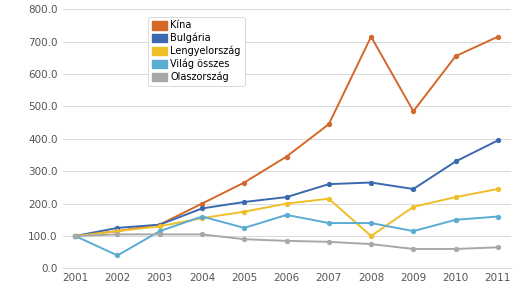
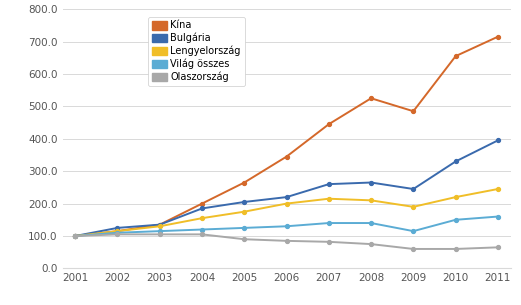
Világ összes/2002: 40 -> 110
Világ összes/2004: 160 -> 120
Világ összes/2006: 165 -> 130
Kína/2008: 715 -> 525
Lengyelország/2008: 100 -> 210
